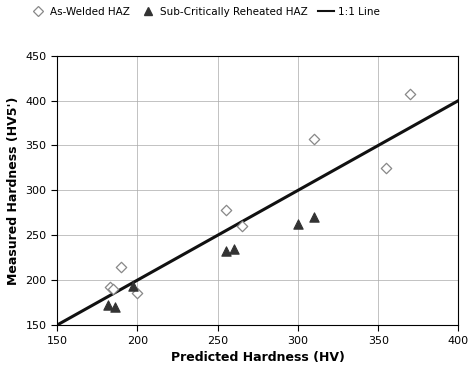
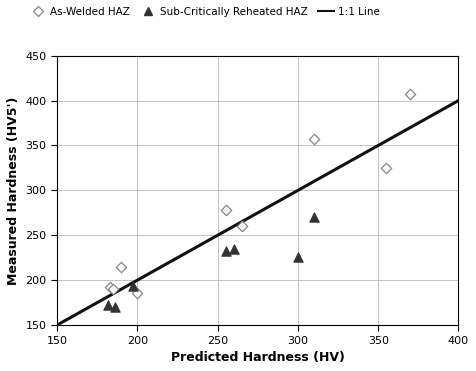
Sub-Critically Reheated HAZ/300: 263 -> 226
